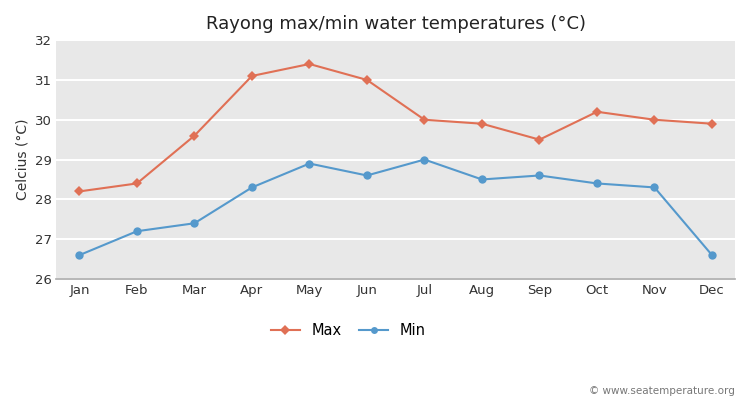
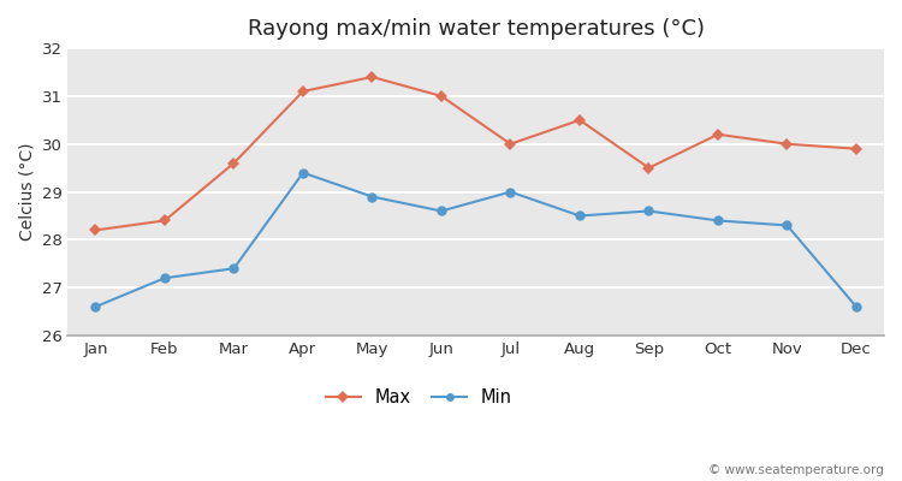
Min/Apr: 28.3 -> 29.4
Max/Aug: 29.9 -> 30.5
